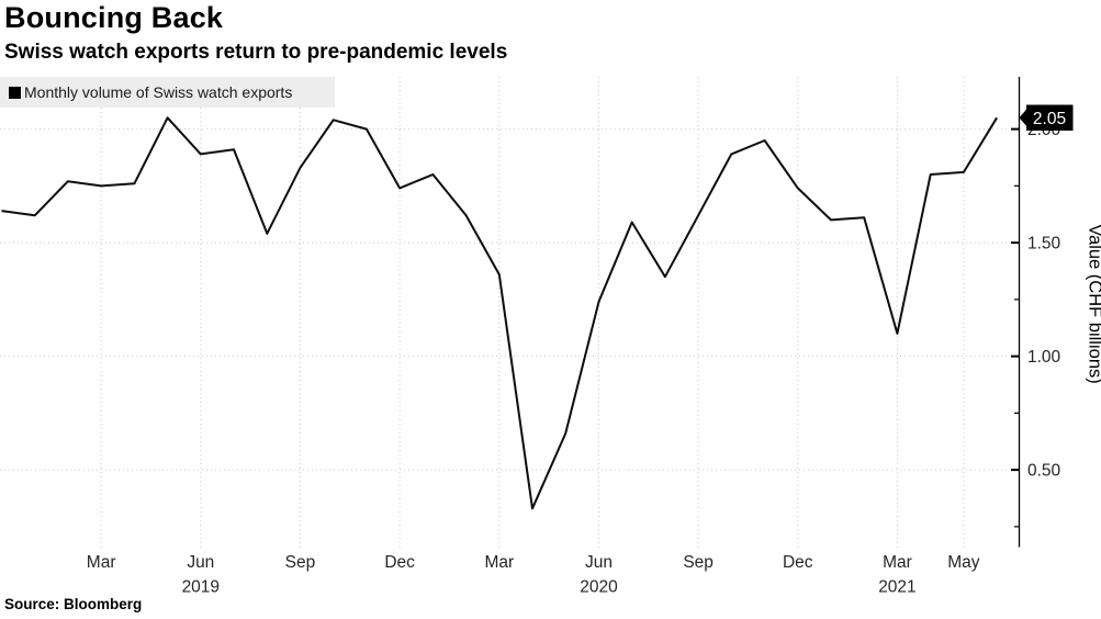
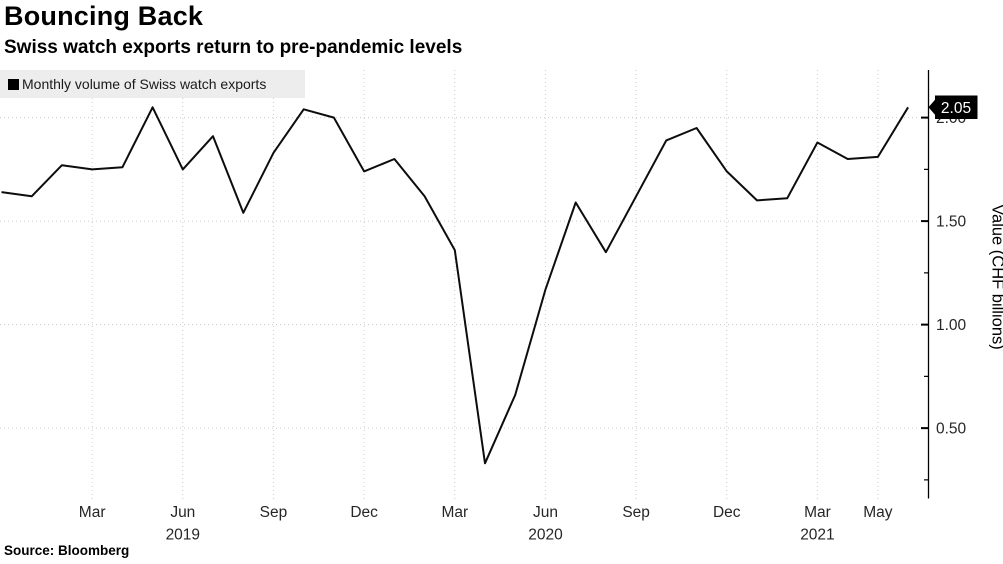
Jun 2019: 1.89 -> 1.75
Jun 2020: 1.24 -> 1.17
Mar 2021: 1.10 -> 1.88
